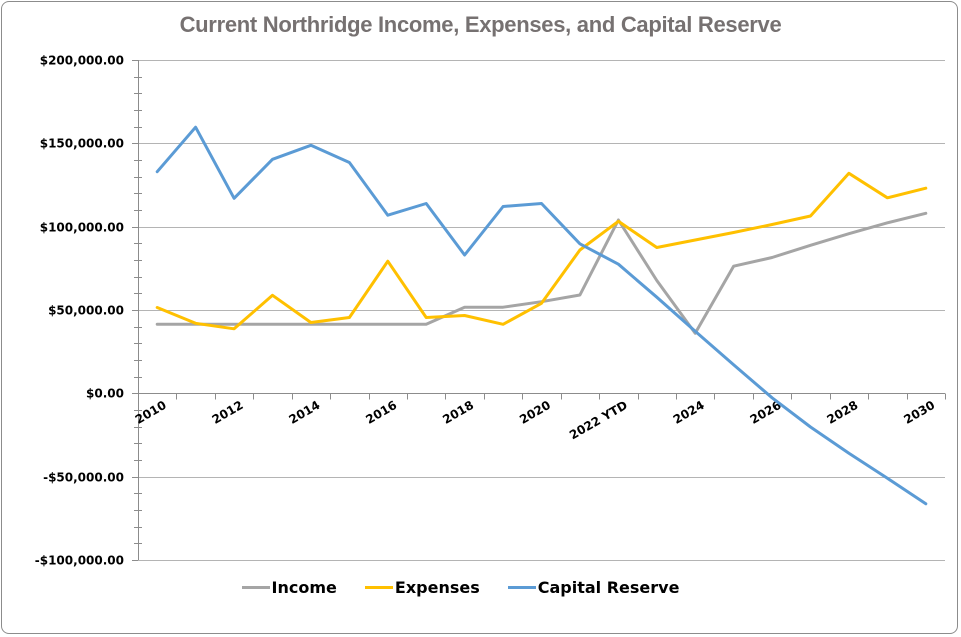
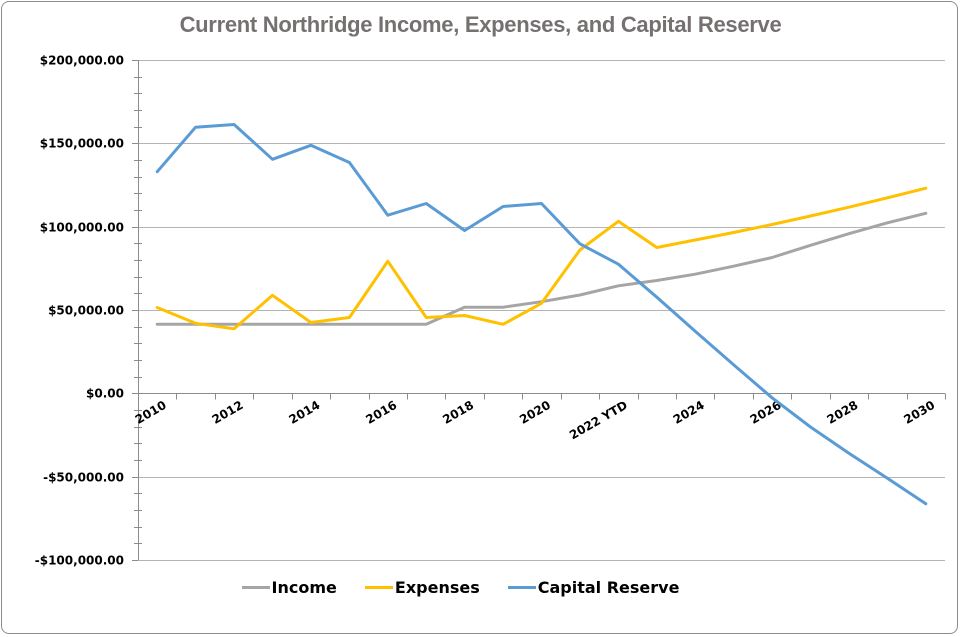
Capital Reserve/2012: $117000 -> $161000
Capital Reserve/2018: $83000 -> $98000
Income/2022 YTD: $104000 -> $64000
Income/2024: $36000 -> $72000
Expenses/2028: $132000 -> $112000
